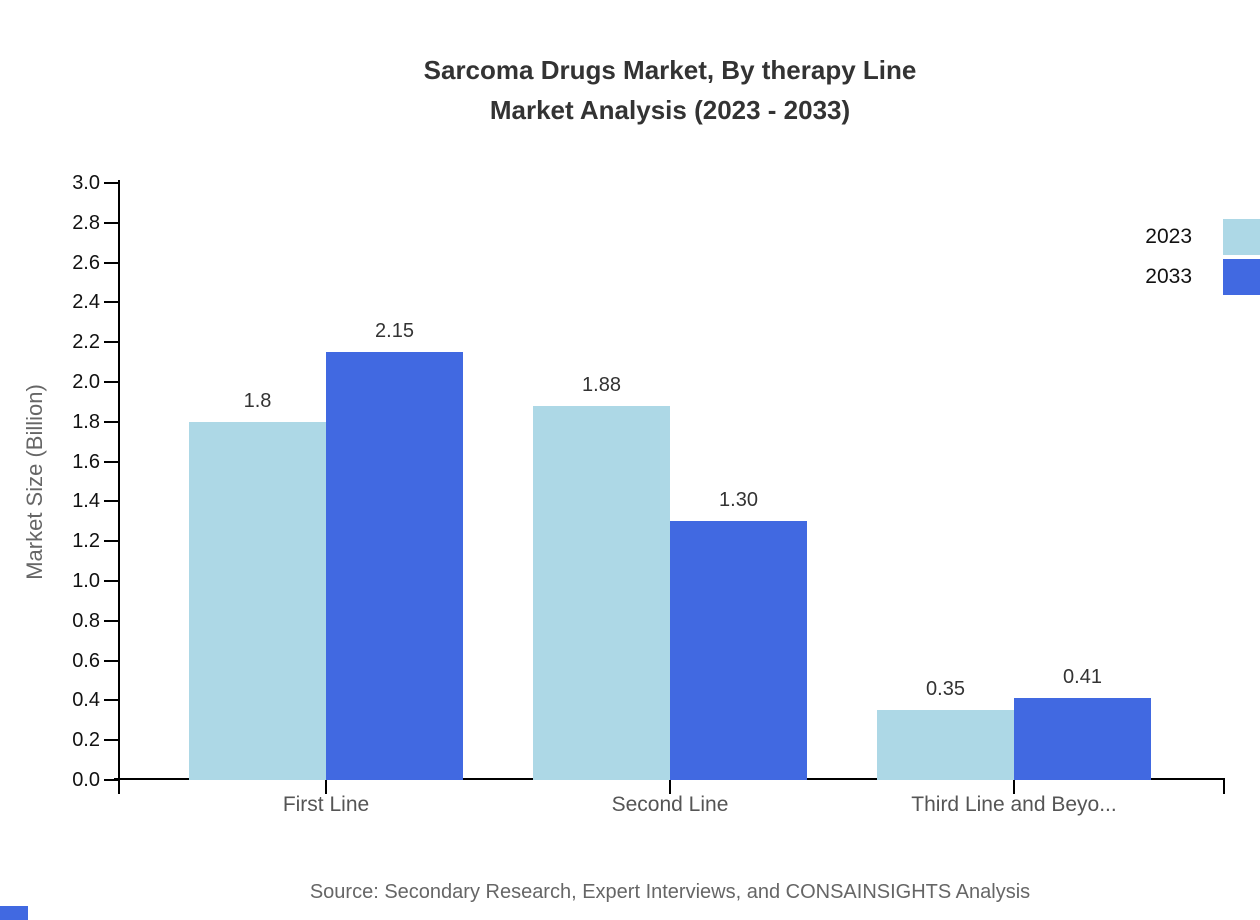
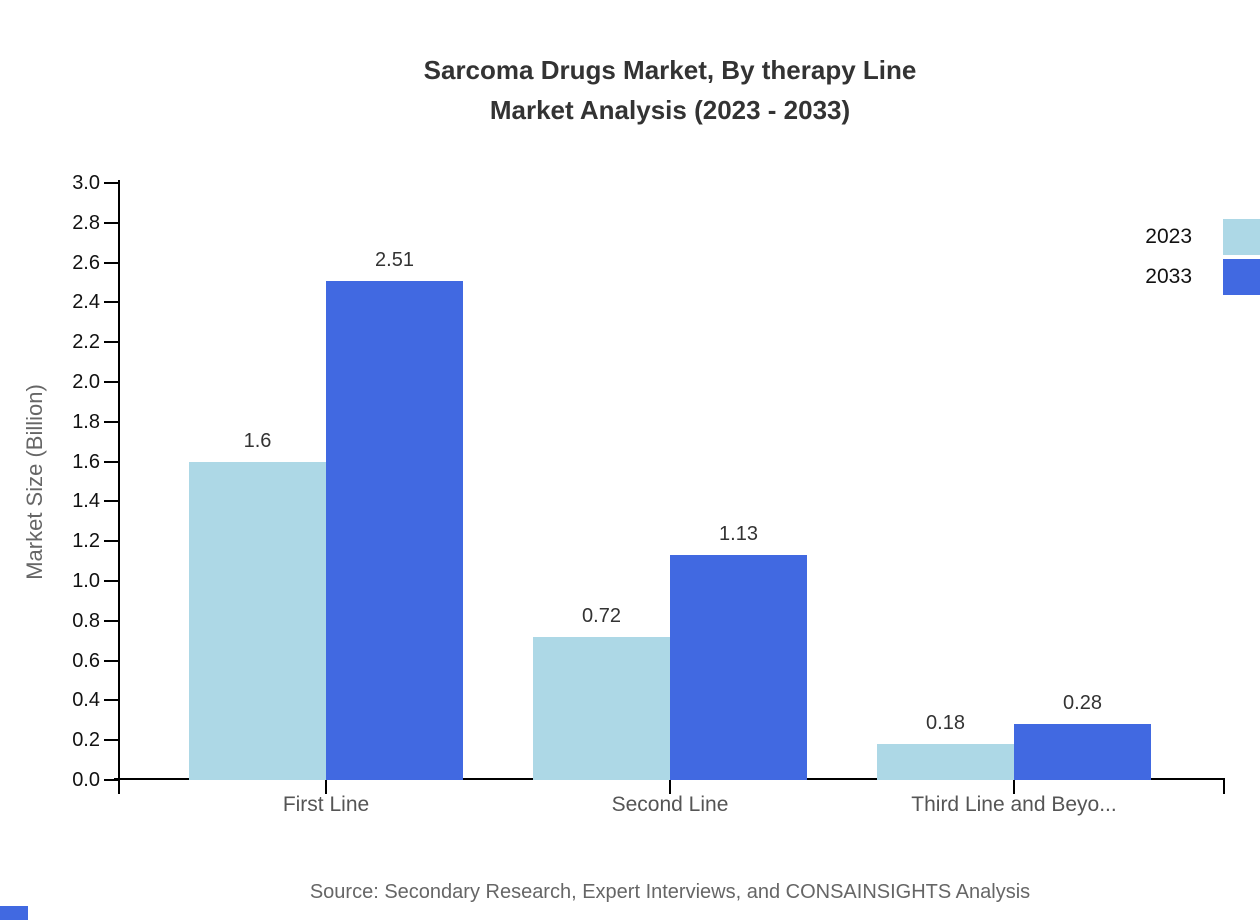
2023/First Line: 1.8 -> 1.6
2033/First Line: 2.15 -> 2.51
2023/Second Line: 1.88 -> 0.72
2033/Second Line: 1.30 -> 1.13
2023/Third Line and Beyo...: 0.35 -> 0.18
2033/Third Line and Beyo...: 0.41 -> 0.28
